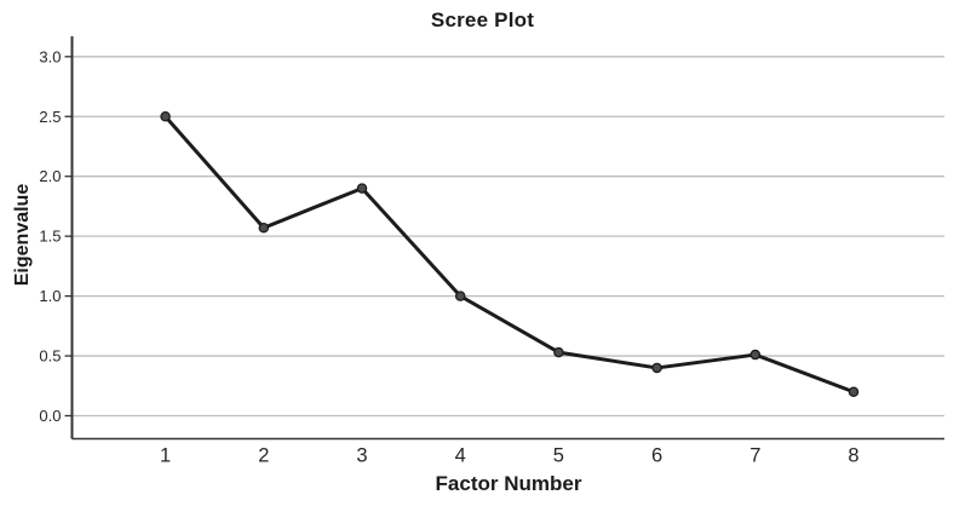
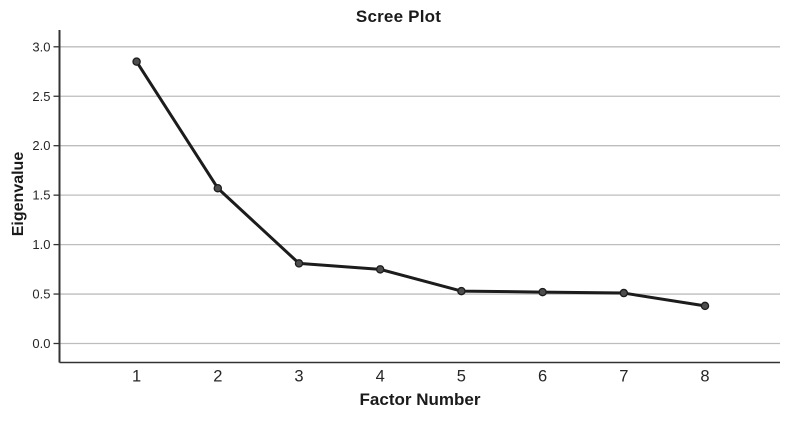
1: 2.5 -> 2.9
3: 1.9 -> 0.8
4: 1.0 -> 0.8
6: 0.4 -> 0.5
8: 0.2 -> 0.4
